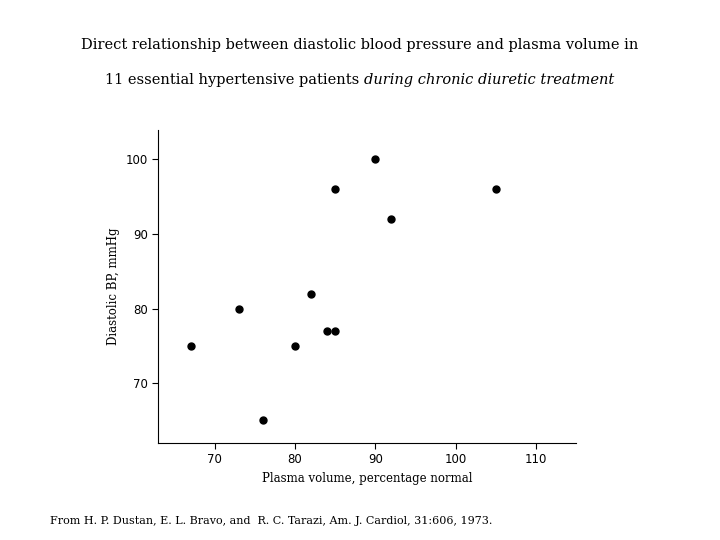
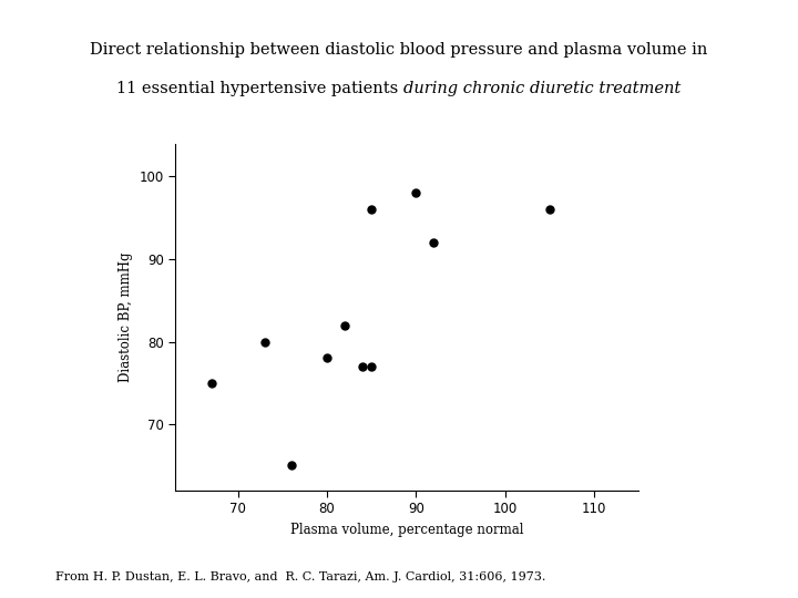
80: 75 -> 78
90: 100 -> 98
